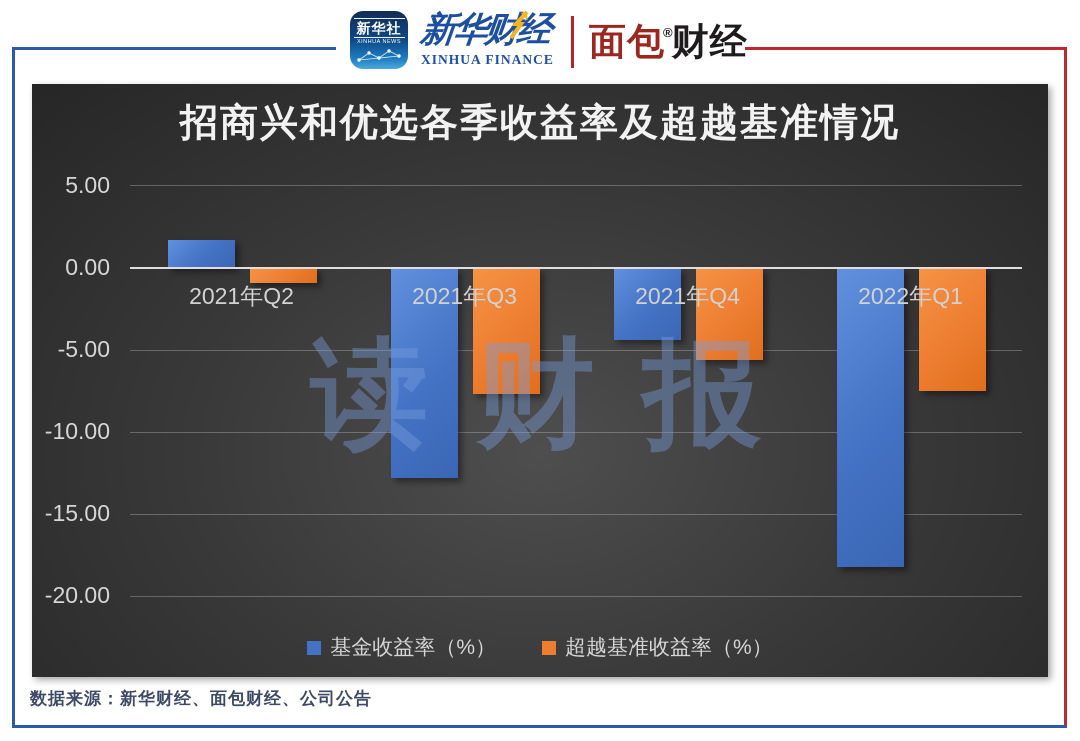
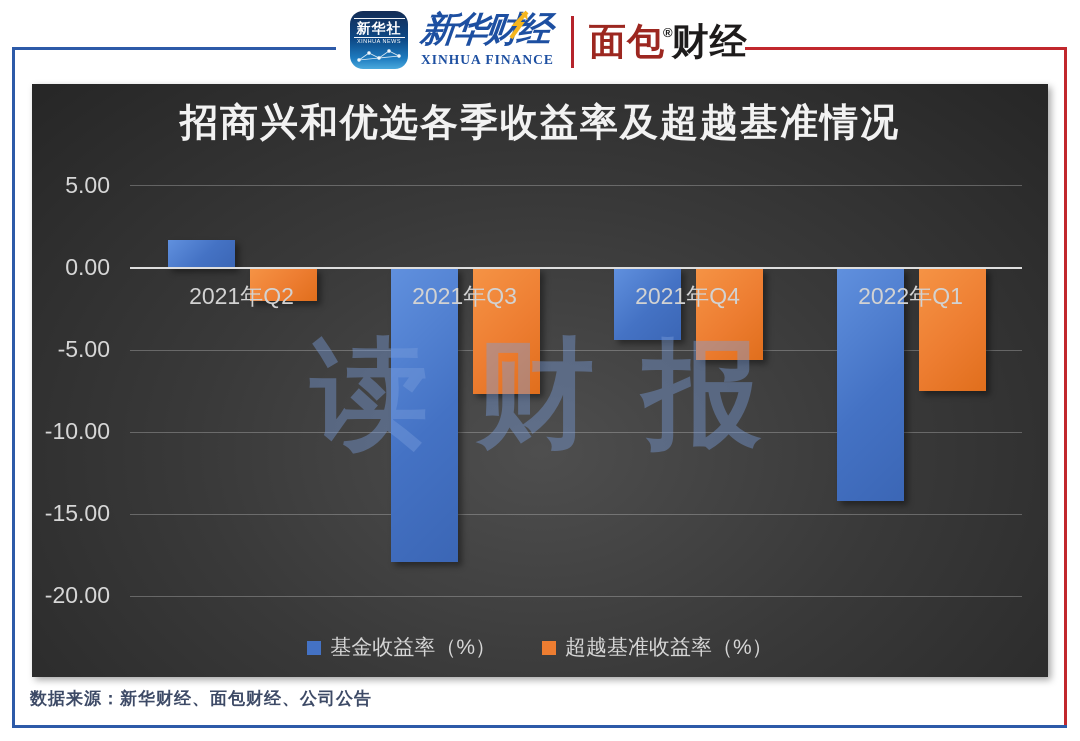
超越基准收益率（%）/2021年Q2: -0.9 -> -2.0
基金收益率（%）/2021年Q3: -12.8 -> -17.9
基金收益率（%）/2022年Q1: -18.2 -> -14.2
